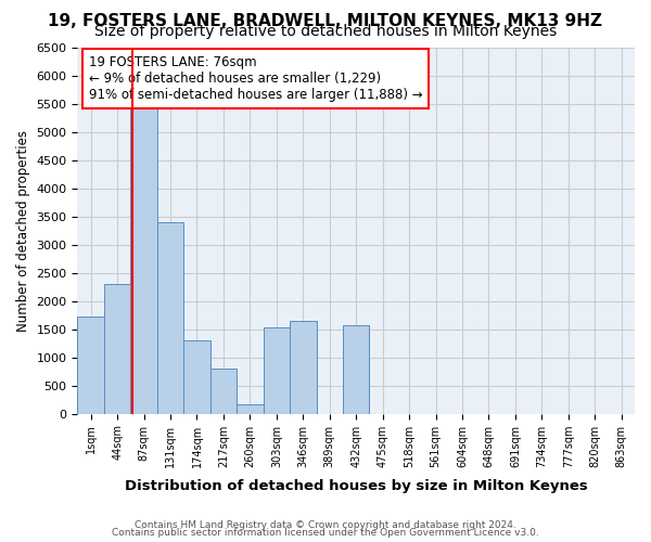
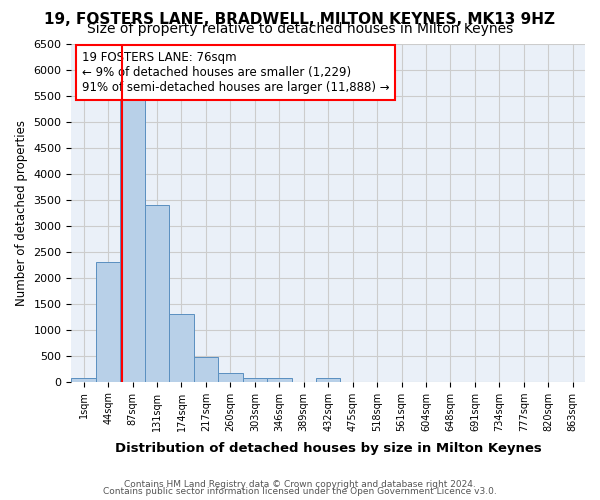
1sqm: 1720 -> 80
217sqm: 800 -> 480
303sqm: 1540 -> 80
346sqm: 1640 -> 80
432sqm: 1580 -> 80
